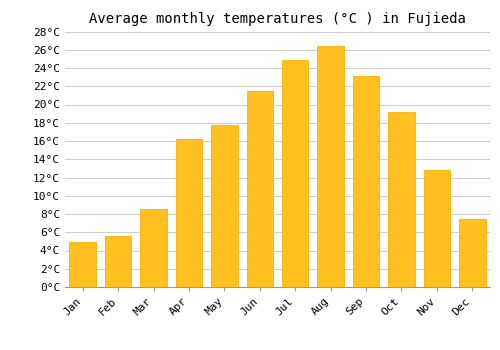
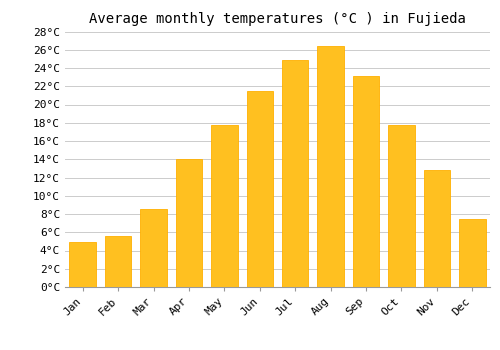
Apr: 16.2°C -> 14.0°C
Oct: 19.2°C -> 17.8°C
